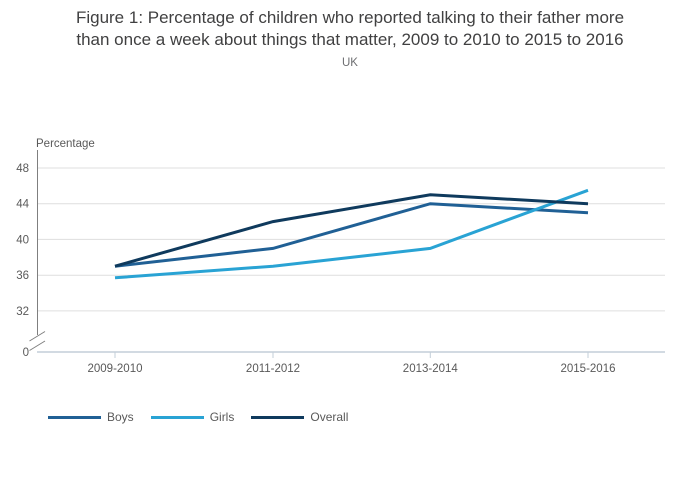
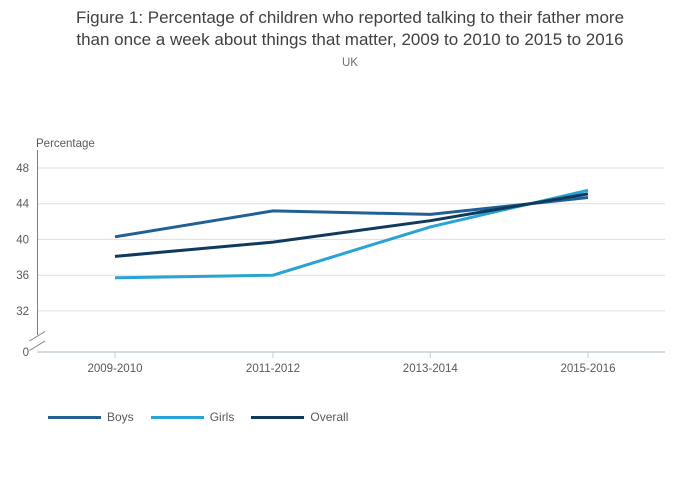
Boys/2009-2010: 37 -> 40
Overall/2009-2010: 37 -> 38
Boys/2011-2012: 39 -> 43
Girls/2011-2012: 37 -> 36
Overall/2011-2012: 42 -> 40
Boys/2013-2014: 44 -> 43
Girls/2013-2014: 39 -> 41
Overall/2013-2014: 45 -> 42
Boys/2015-2016: 43 -> 45
Overall/2015-2016: 44 -> 45
